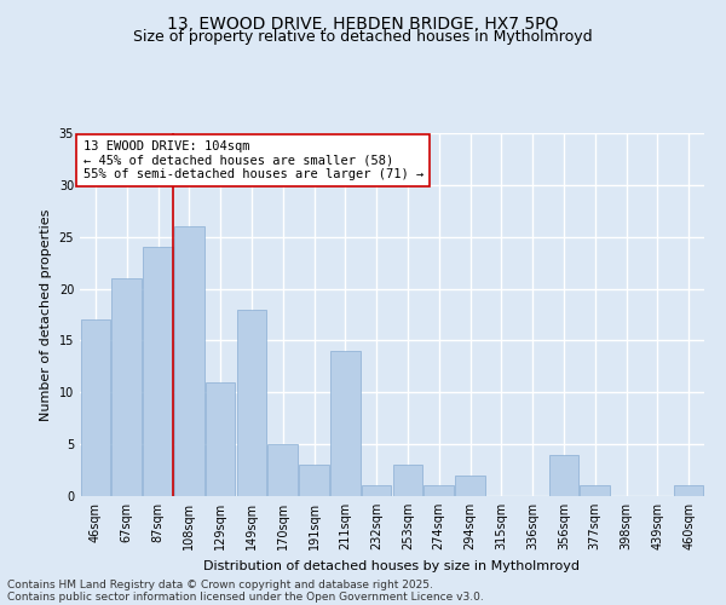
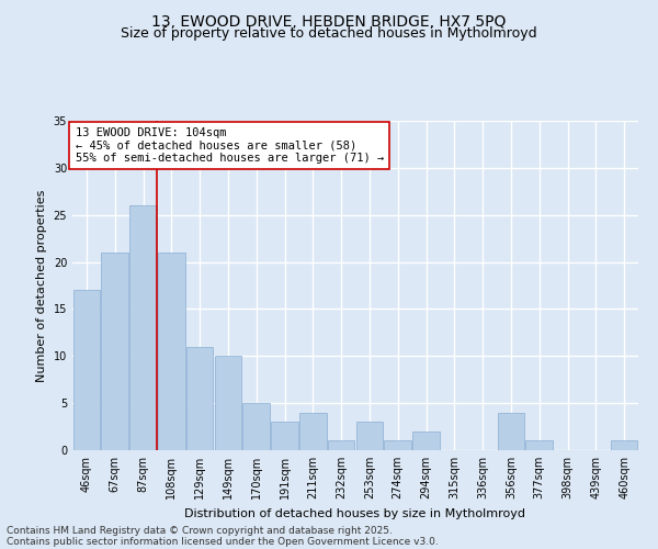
87sqm: 24 -> 26
108sqm: 26 -> 21
149sqm: 18 -> 10
211sqm: 14 -> 4
